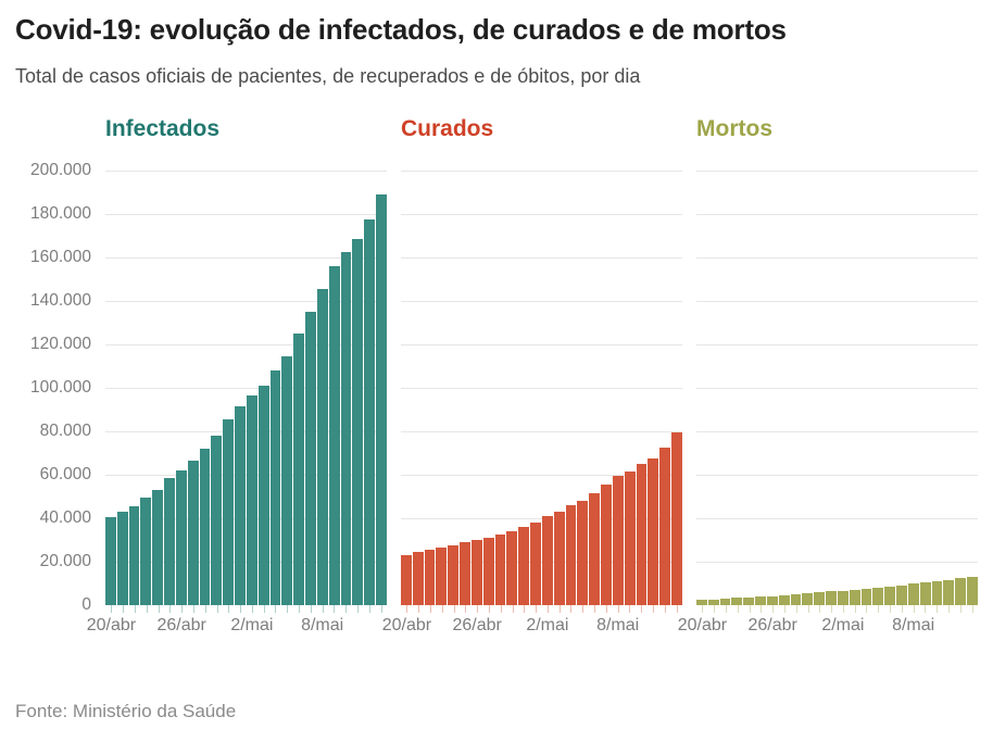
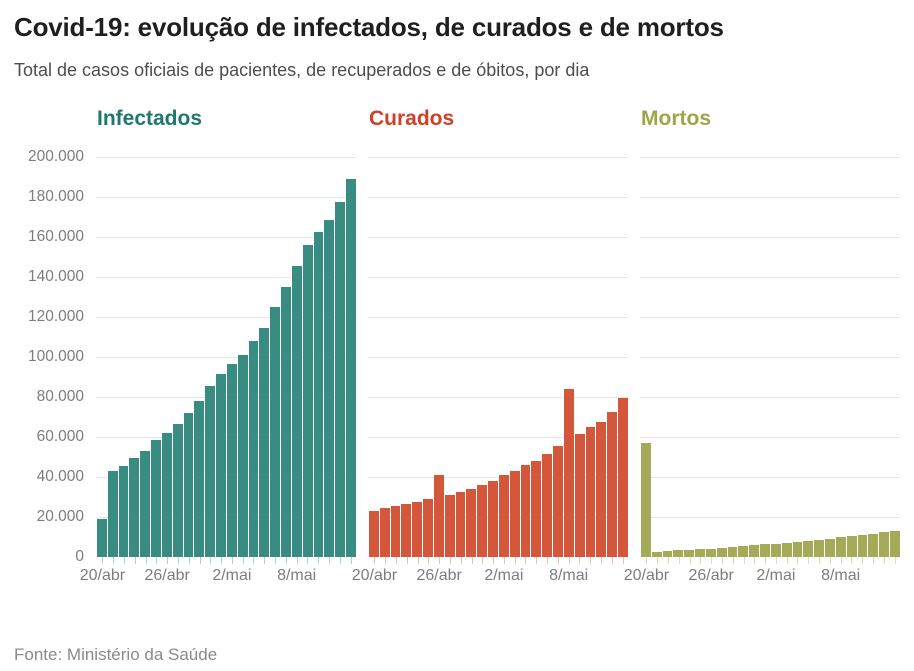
Infectados/20/abr: 41000 -> 19000
Mortos/20/abr: 3000 -> 57000
Curados/26/abr: 30000 -> 41000
Curados/8/mai: 59000 -> 84000
